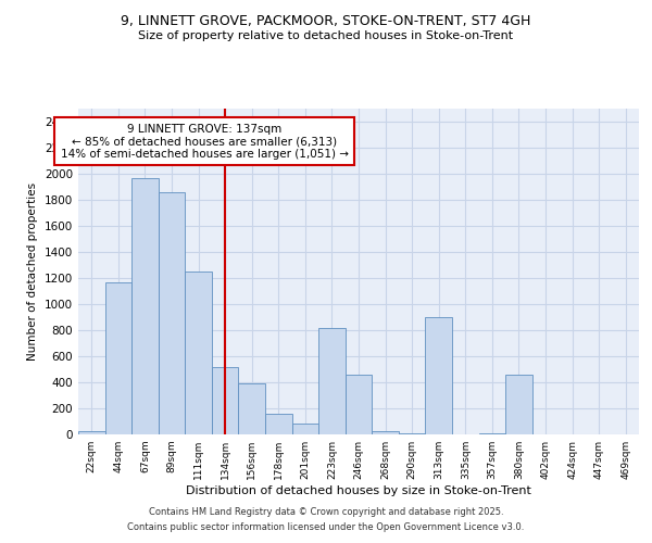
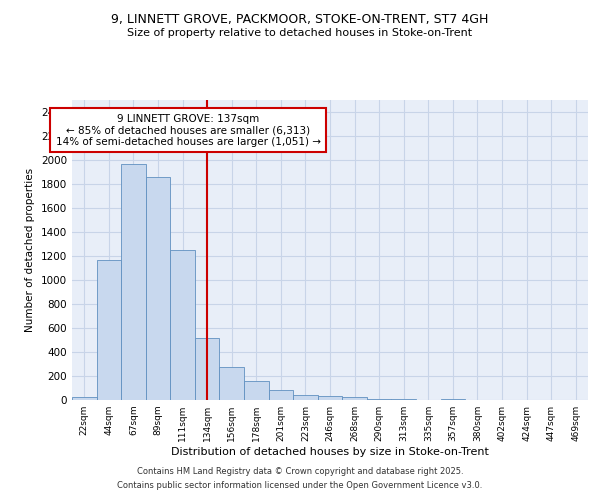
156sqm: 390 -> 280
223sqm: 820 -> 40
246sqm: 460 -> 40
313sqm: 900 -> 10
380sqm: 460 -> 0
